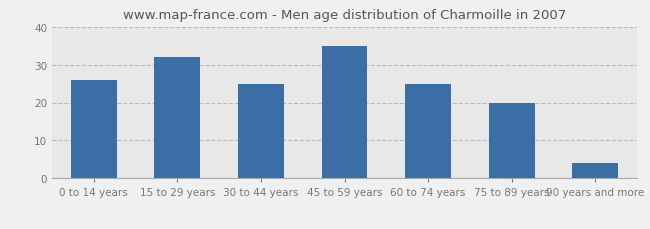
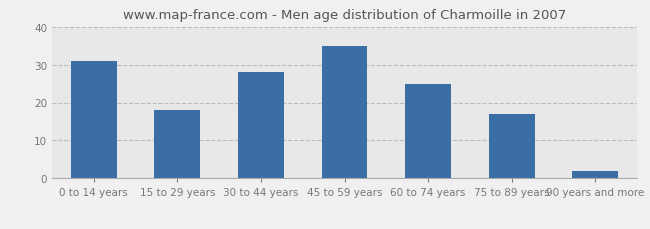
0 to 14 years: 26 -> 31
15 to 29 years: 32 -> 18
30 to 44 years: 25 -> 28
75 to 89 years: 20 -> 17
90 years and more: 4 -> 2
